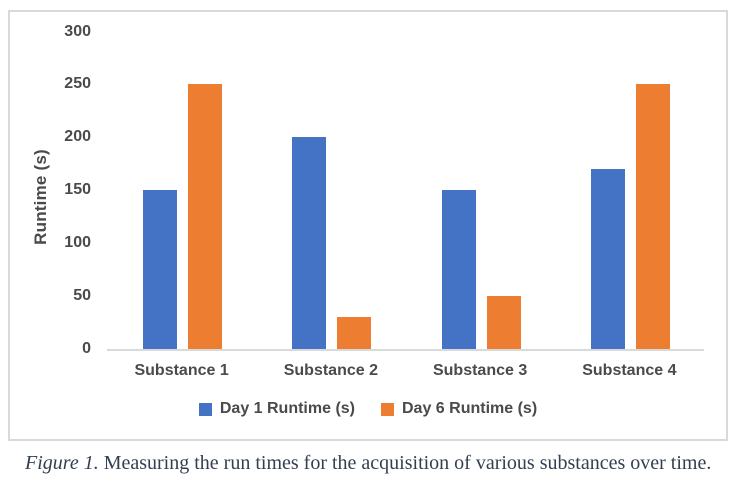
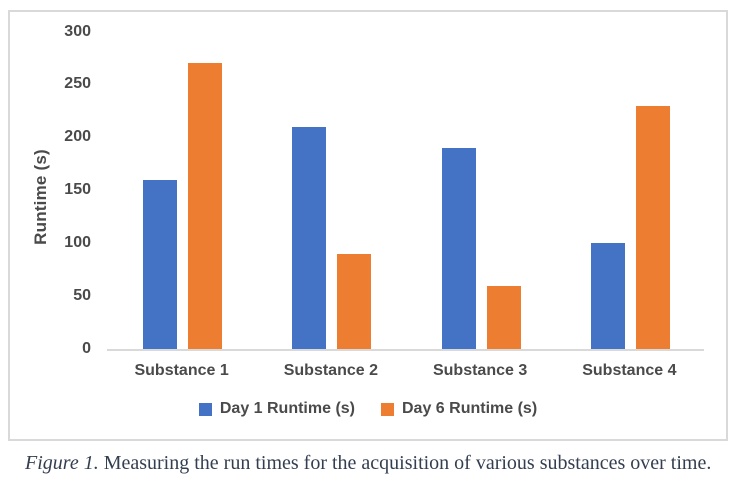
Day 1 Runtime (s)/Substance 1: 150 -> 160
Day 6 Runtime (s)/Substance 1: 250 -> 270
Day 1 Runtime (s)/Substance 2: 200 -> 210
Day 6 Runtime (s)/Substance 2: 30 -> 90
Day 1 Runtime (s)/Substance 3: 150 -> 190
Day 6 Runtime (s)/Substance 3: 50 -> 60
Day 1 Runtime (s)/Substance 4: 170 -> 100
Day 6 Runtime (s)/Substance 4: 250 -> 230
